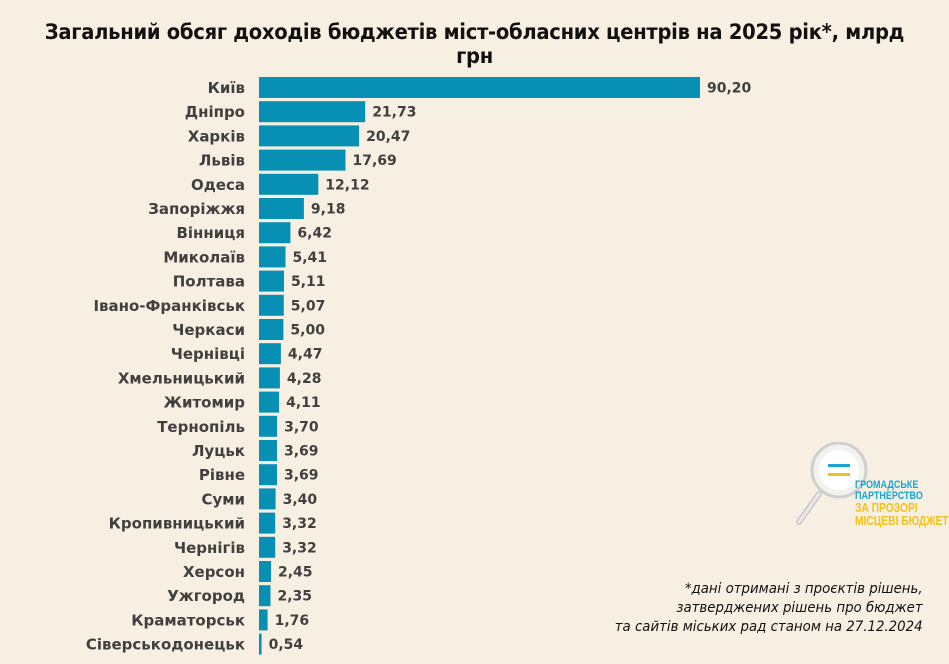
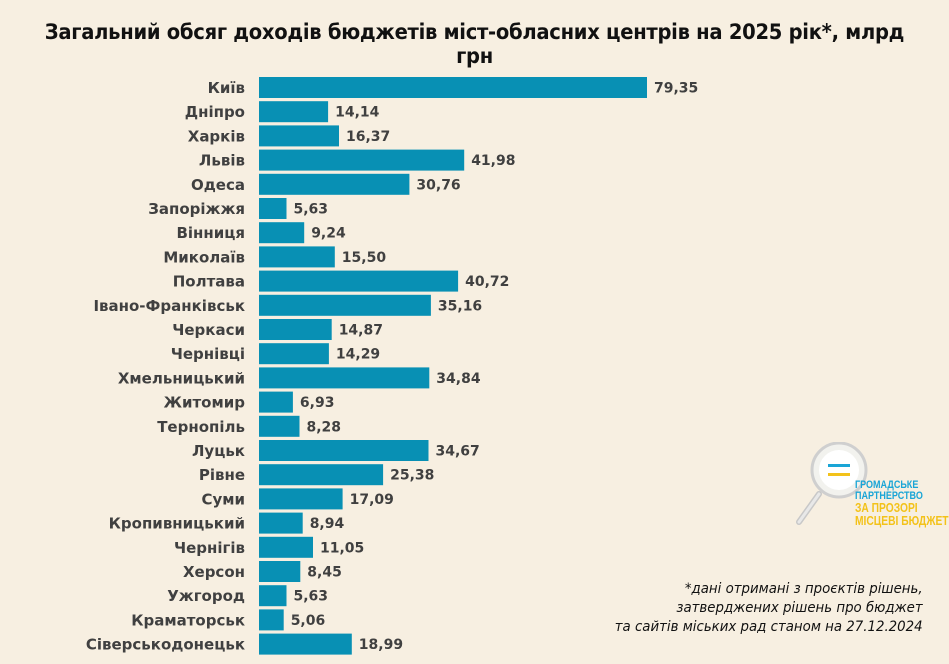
Київ: 90,20 -> 79,35
Дніпро: 21,73 -> 14,14
Харків: 20,47 -> 16,37
Львів: 17,69 -> 41,98
Одеса: 12,12 -> 30,76
Запоріжжя: 9,18 -> 5,63
Вінниця: 6,42 -> 9,24
Миколаїв: 5,41 -> 15,50
Полтава: 5,11 -> 40,72
Івано-Франківськ: 5,07 -> 35,16
Черкаси: 5,00 -> 14,87
Чернівці: 4,47 -> 14,29
Хмельницький: 4,28 -> 34,84
Житомир: 4,11 -> 6,93
Тернопіль: 3,70 -> 8,28
Луцьк: 3,69 -> 34,67
Рівне: 3,69 -> 25,38
Суми: 3,40 -> 17,09
Кропивницький: 3,32 -> 8,94
Чернігів: 3,32 -> 11,05
Херсон: 2,45 -> 8,45
Ужгород: 2,35 -> 5,63
Краматорськ: 1,76 -> 5,06
Сіверськодонецьк: 0,54 -> 18,99
